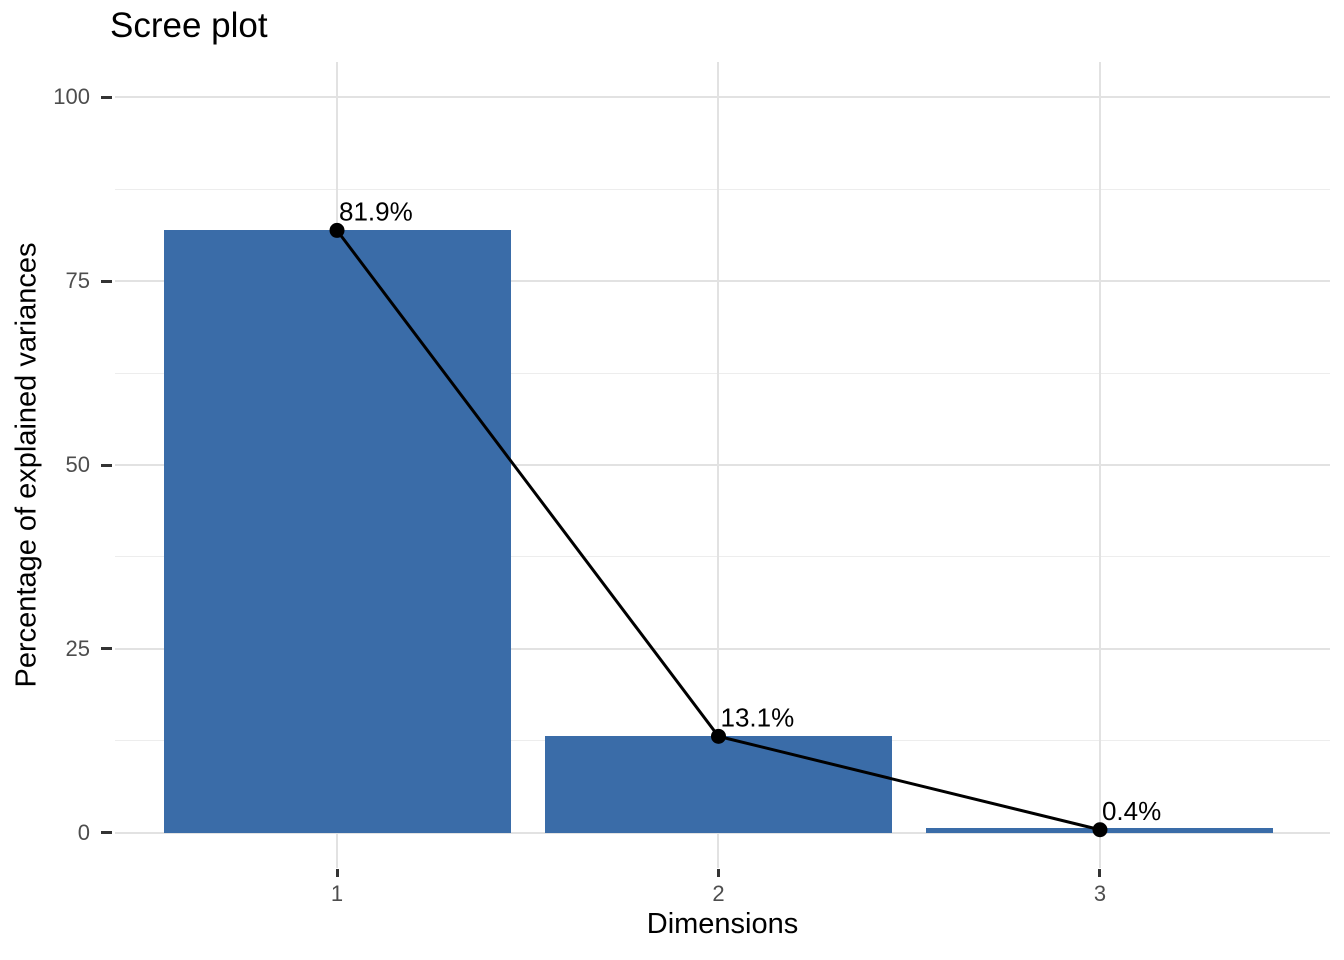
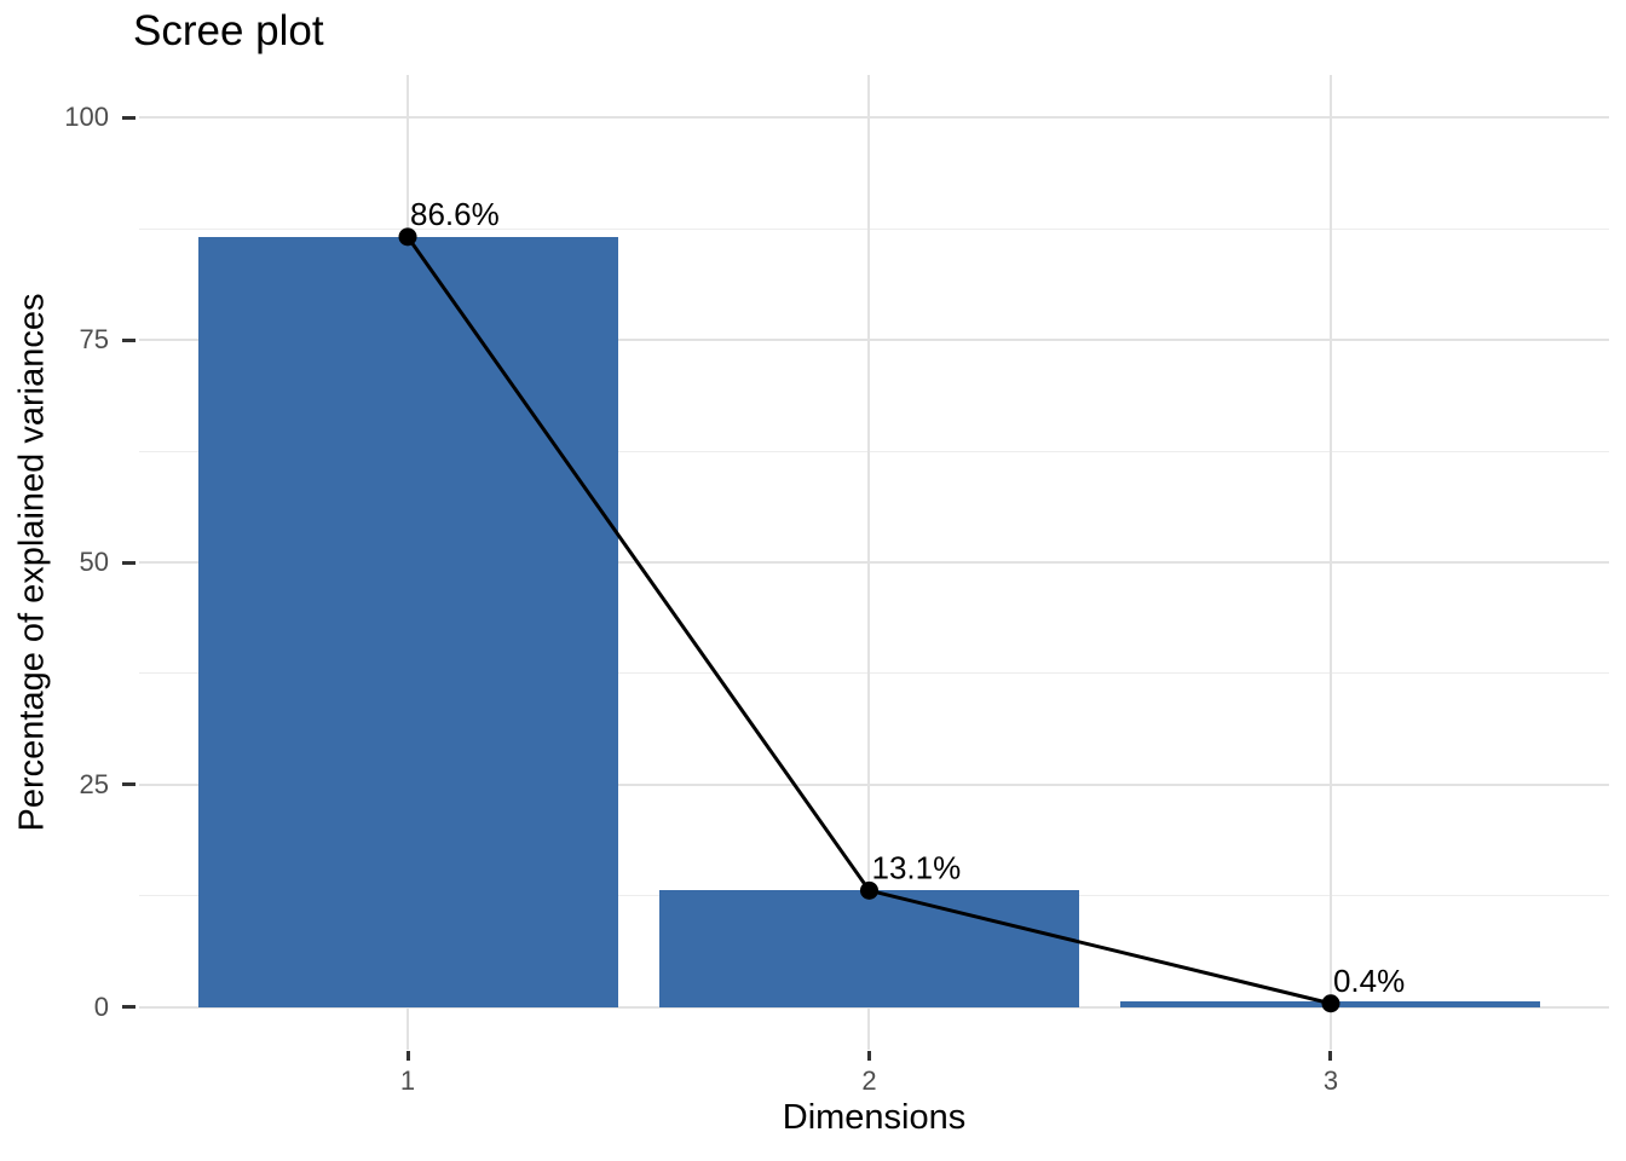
1: 81.9% -> 86.6%
